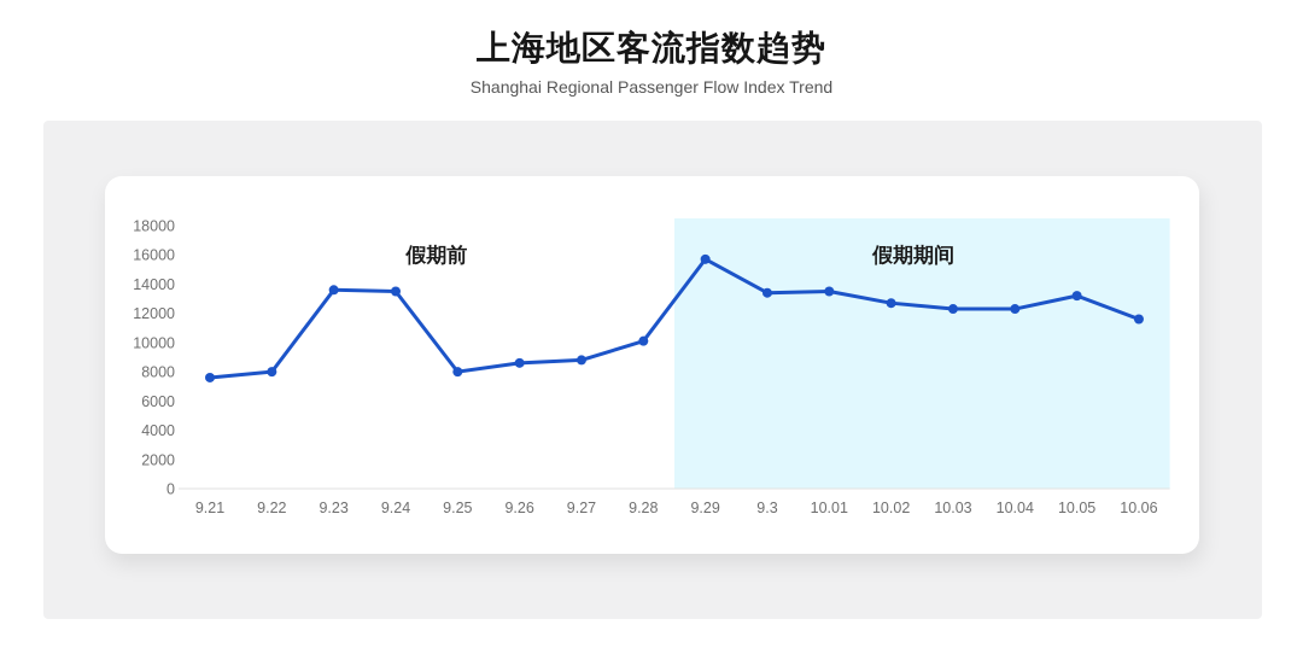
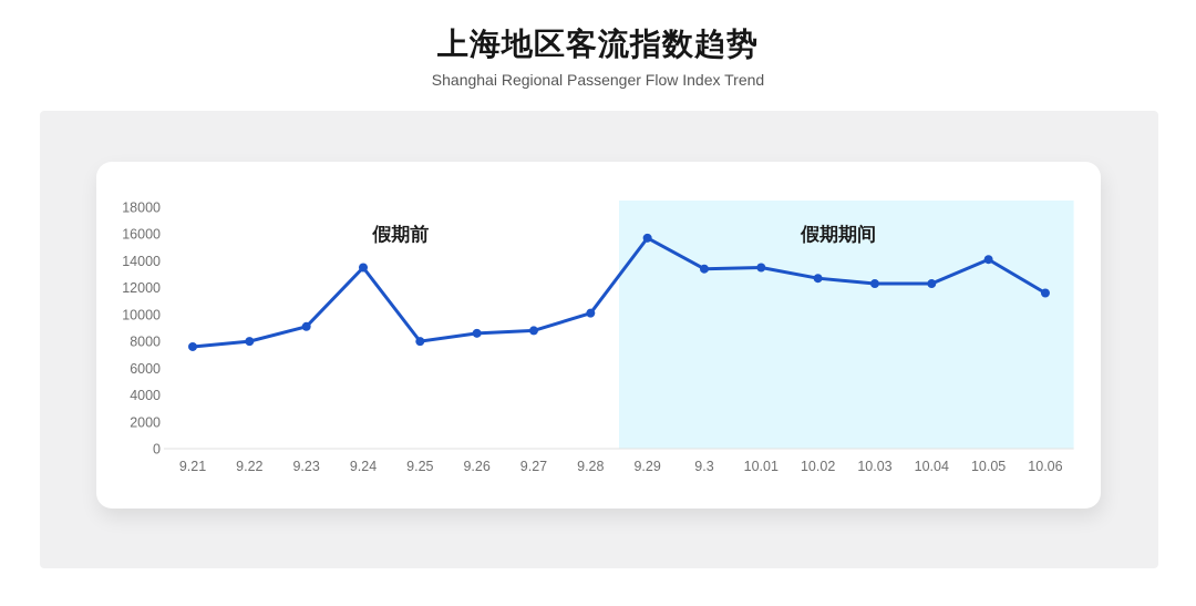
9.23: 13600 -> 9100
10.05: 13200 -> 14100
